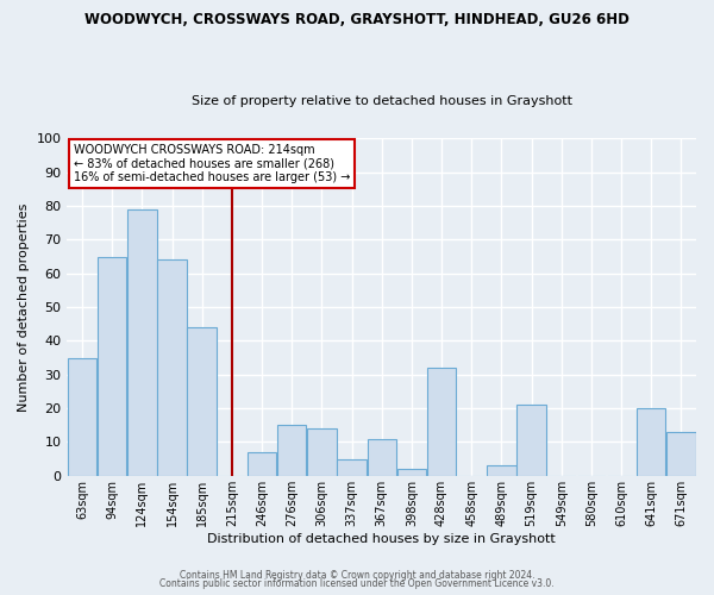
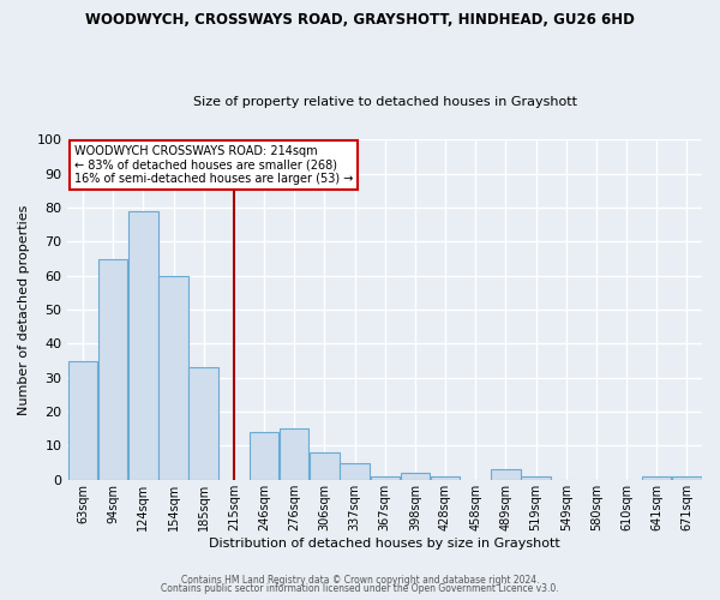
154sqm: 64 -> 60
185sqm: 44 -> 33
246sqm: 7 -> 14
306sqm: 14 -> 8
367sqm: 11 -> 1
428sqm: 32 -> 1
519sqm: 21 -> 1
641sqm: 20 -> 1
671sqm: 13 -> 1
